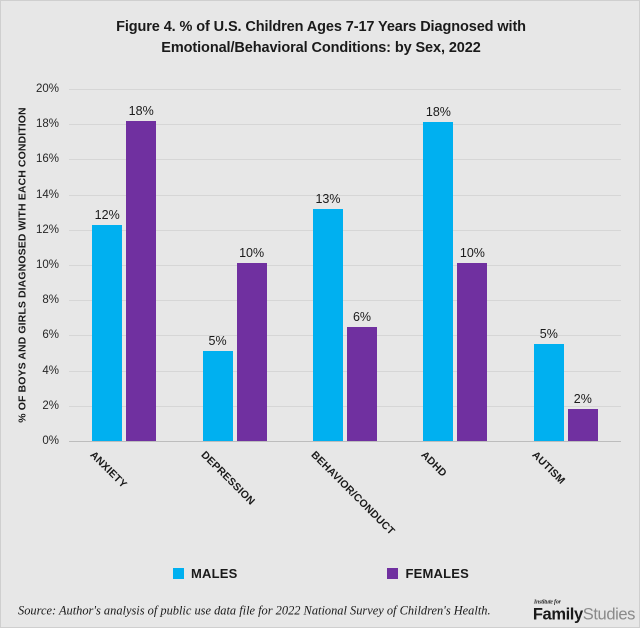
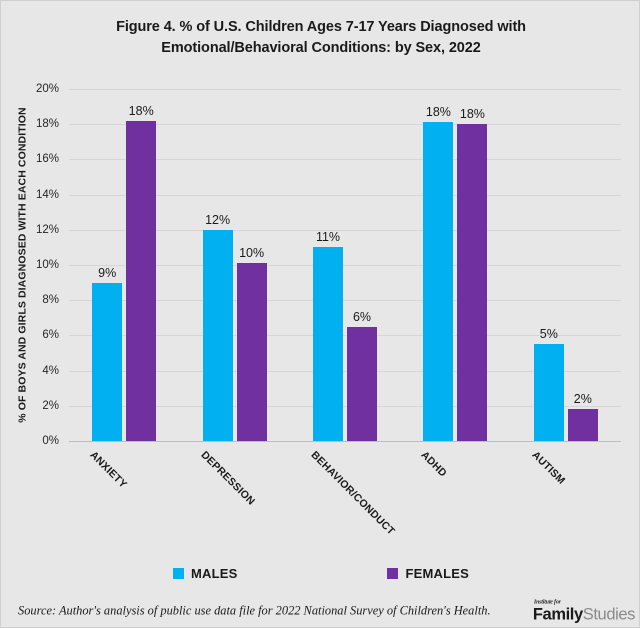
MALES/ANXIETY: 12% -> 9%
MALES/DEPRESSION: 5% -> 12%
MALES/BEHAVIOR/CONDUCT: 13% -> 11%
FEMALES/ADHD: 10% -> 18%
